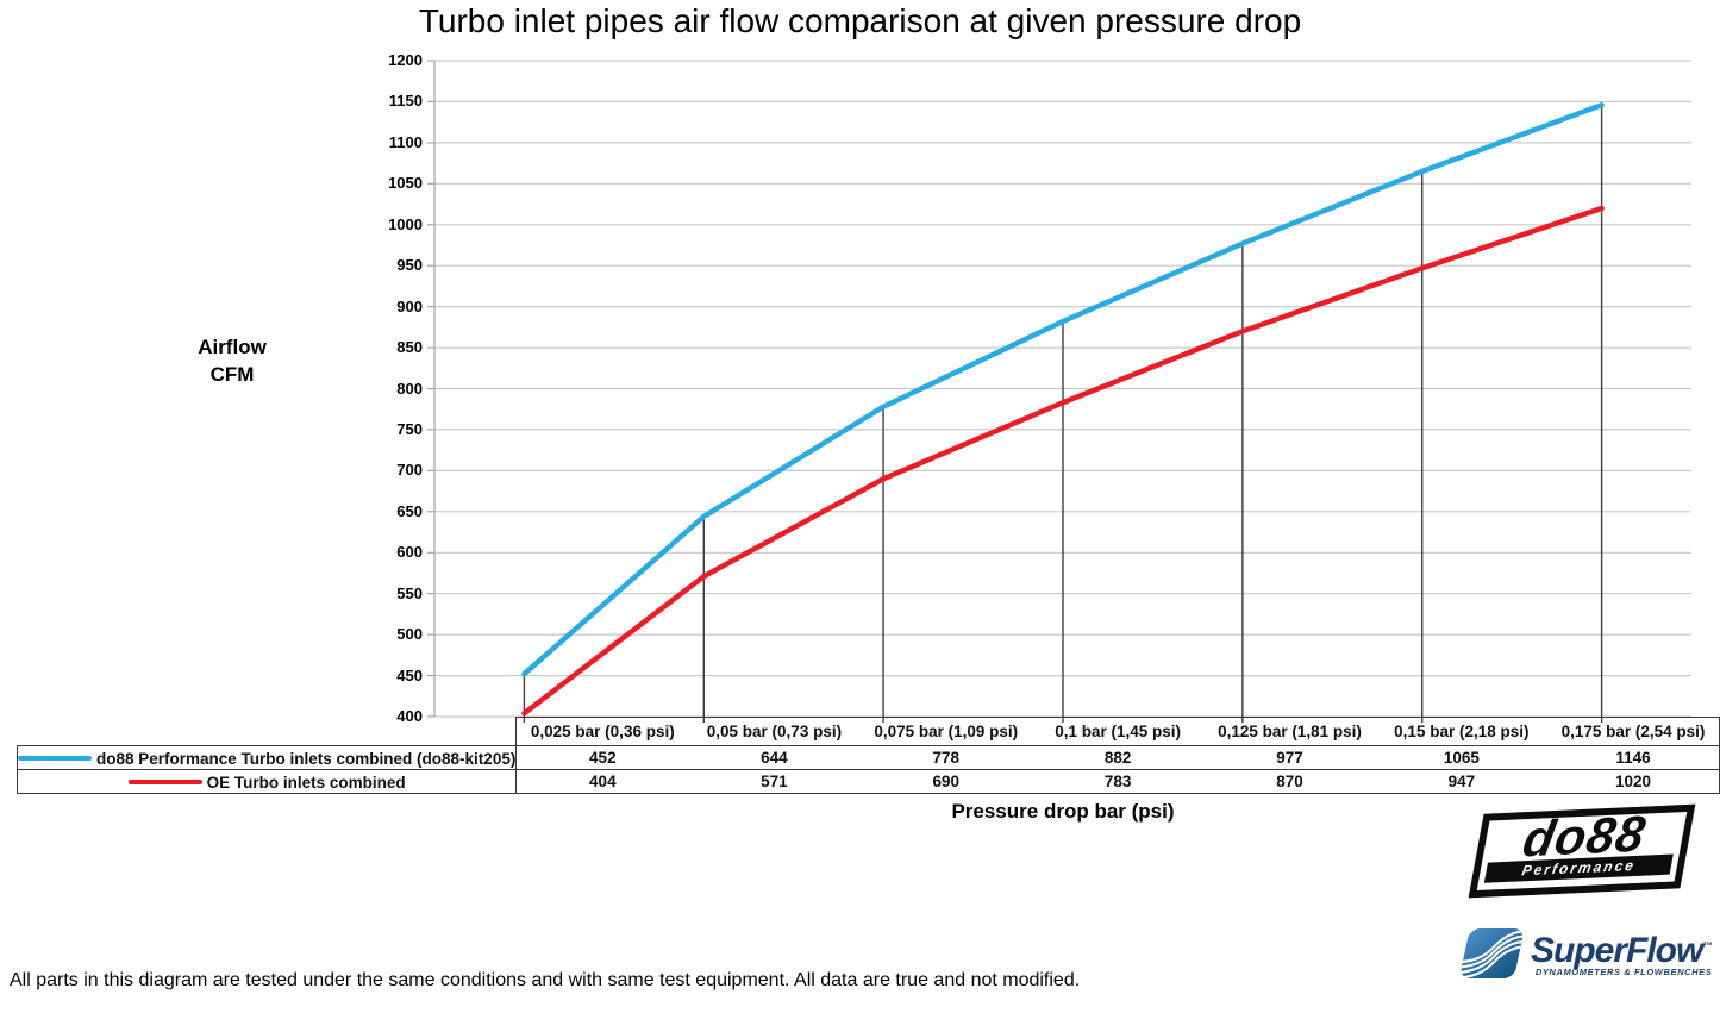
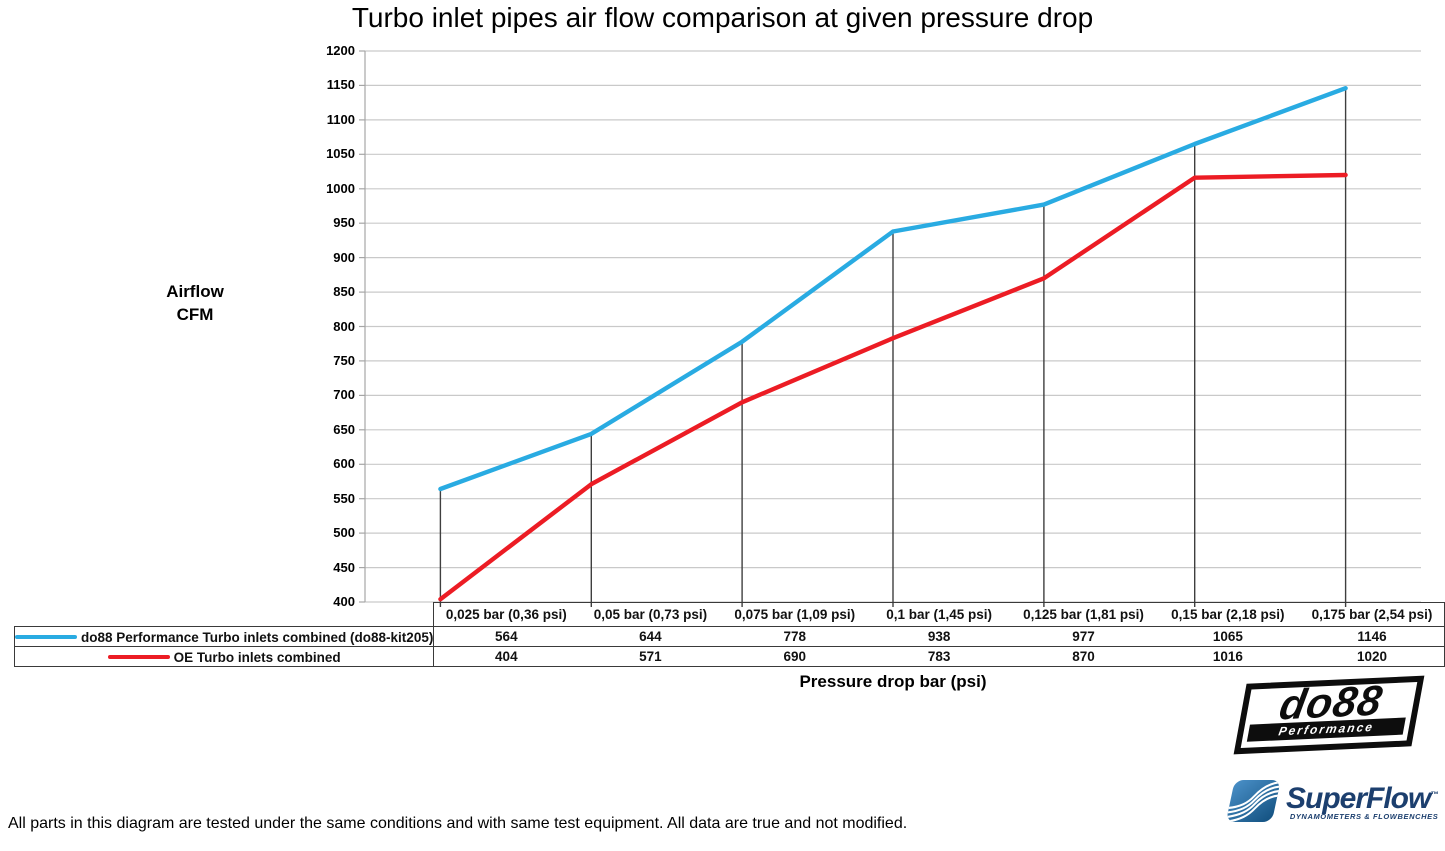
do88 Performance Turbo inlets combined (do88-kit205)/0,025 bar (0,36 psi): 452 -> 564
do88 Performance Turbo inlets combined (do88-kit205)/0,1 bar (1,45 psi): 882 -> 938
OE Turbo inlets combined/0,15 bar (2,18 psi): 947 -> 1016
